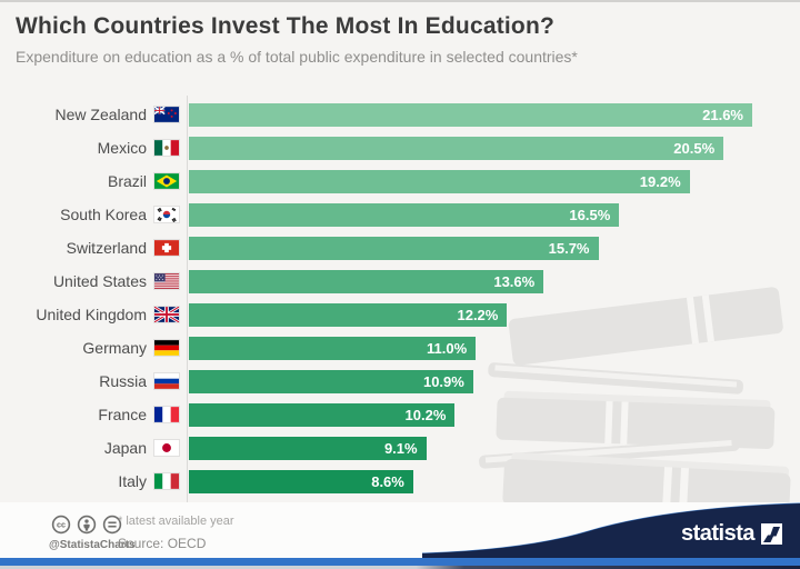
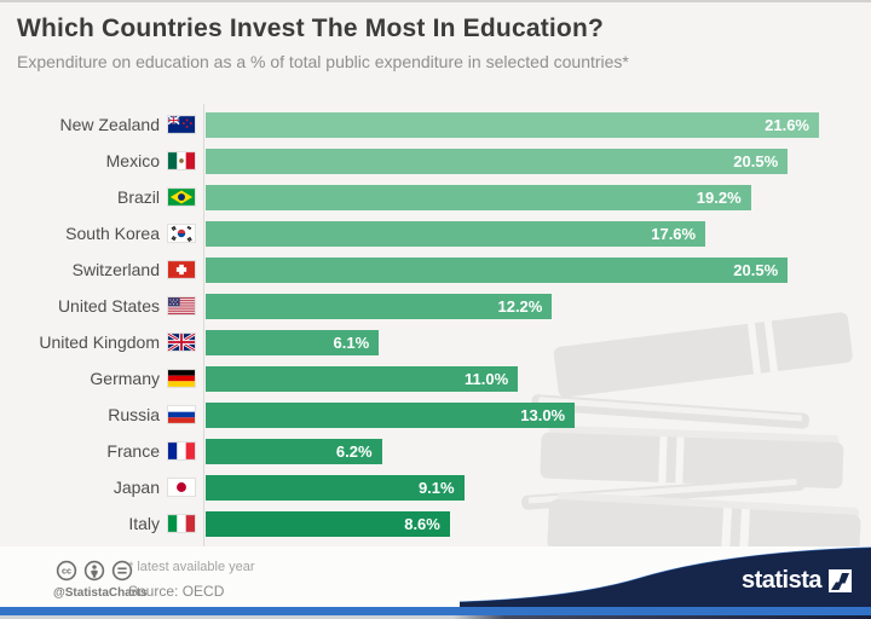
South Korea: 16.5% -> 17.6%
Switzerland: 15.7% -> 20.5%
United States: 13.6% -> 12.2%
United Kingdom: 12.2% -> 6.1%
Russia: 10.9% -> 13.0%
France: 10.2% -> 6.2%
